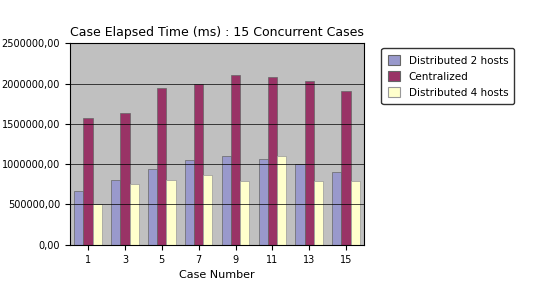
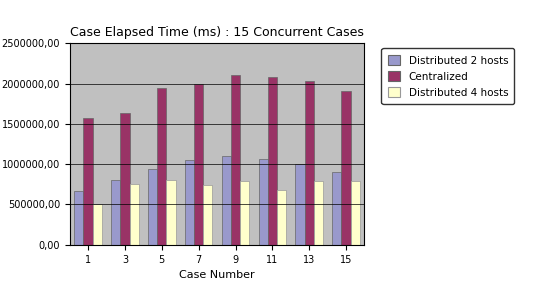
Distributed 4 hosts/7: 860000 -> 740000
Distributed 4 hosts/11: 1100000 -> 680000
